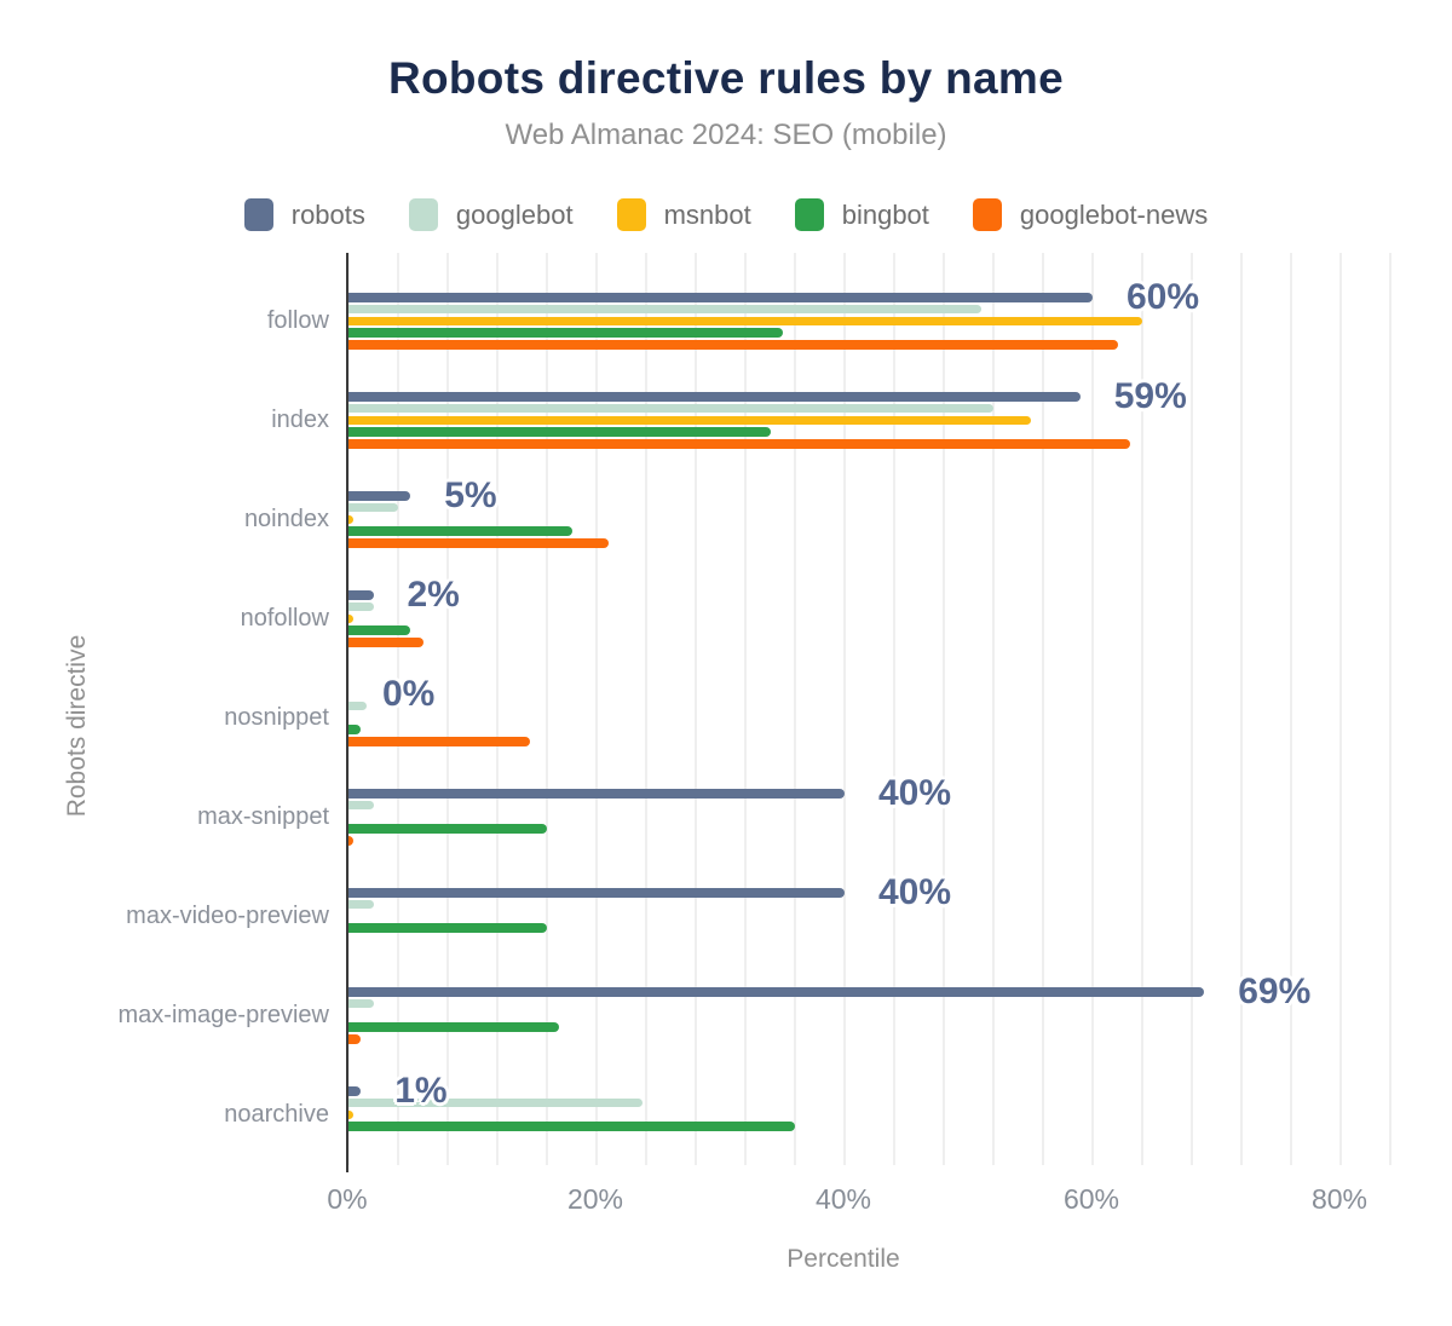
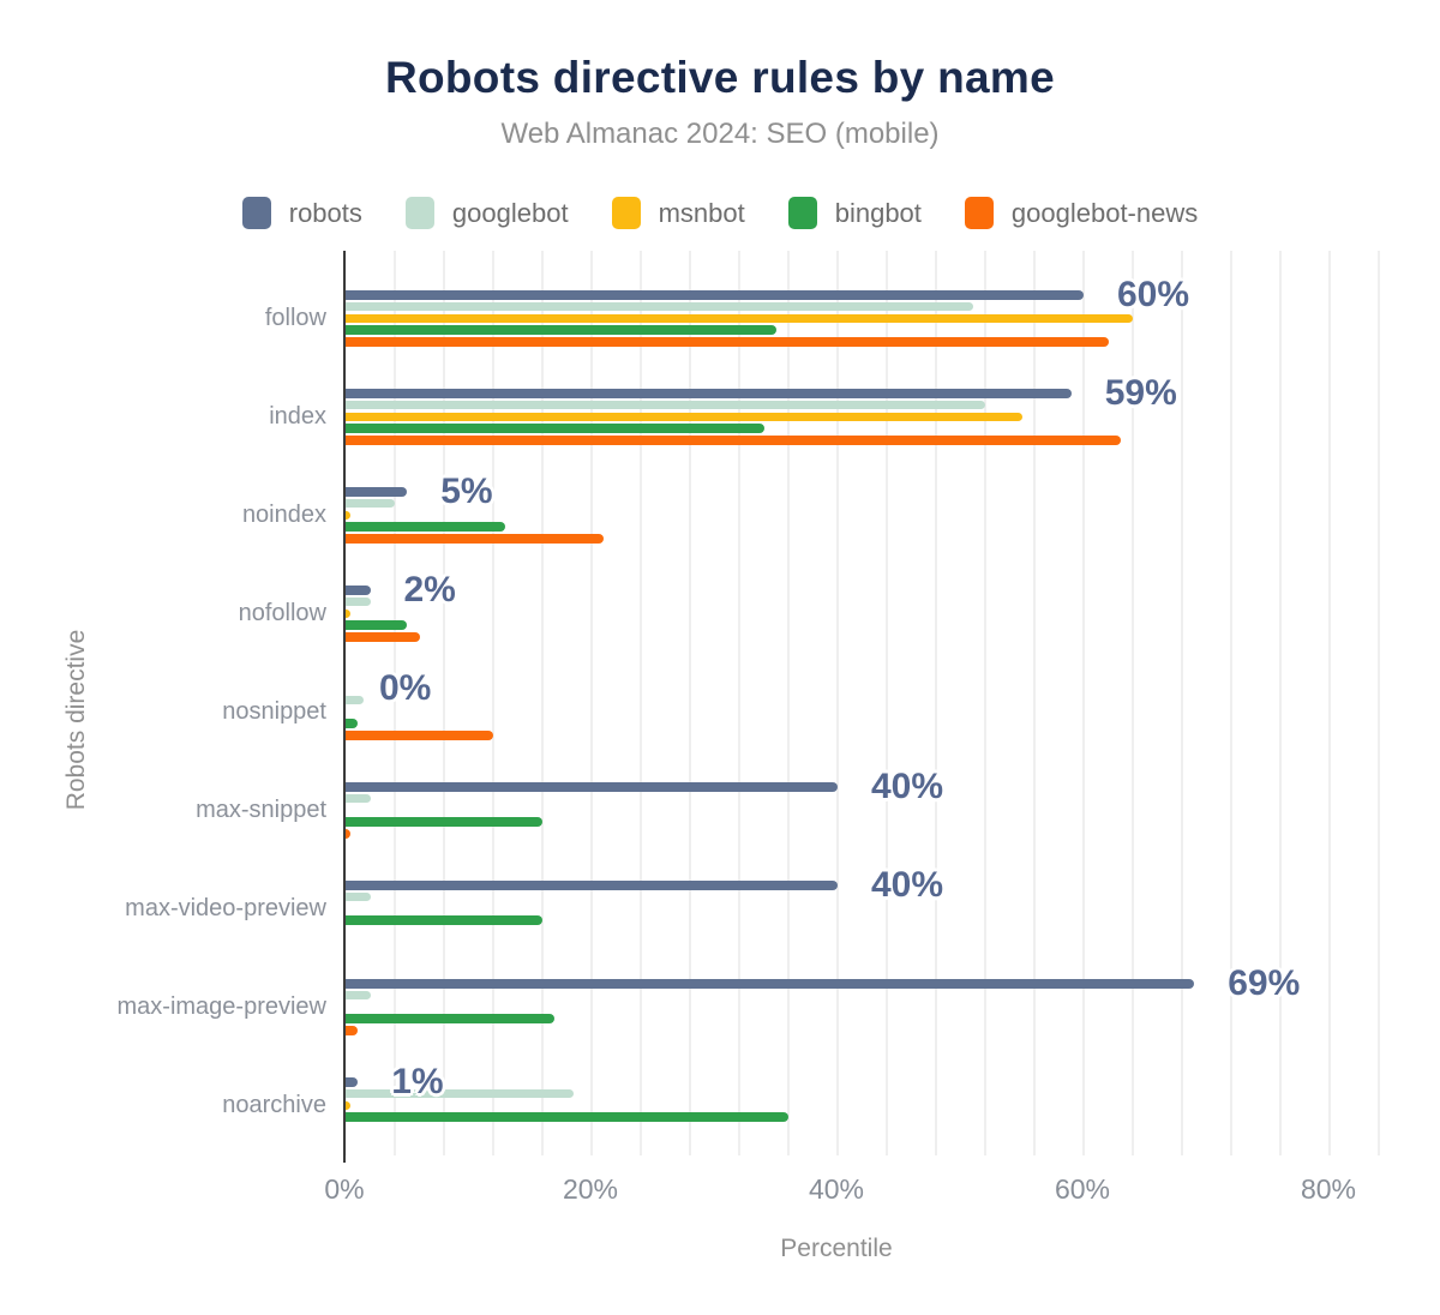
bingbot/noindex: 18% -> 13%
googlebot-news/nosnippet: 14.6% -> 12.0%
googlebot/noarchive: 23.7% -> 18.5%
